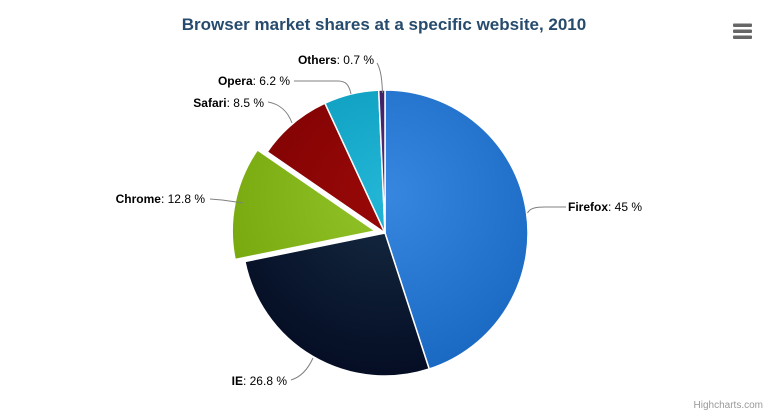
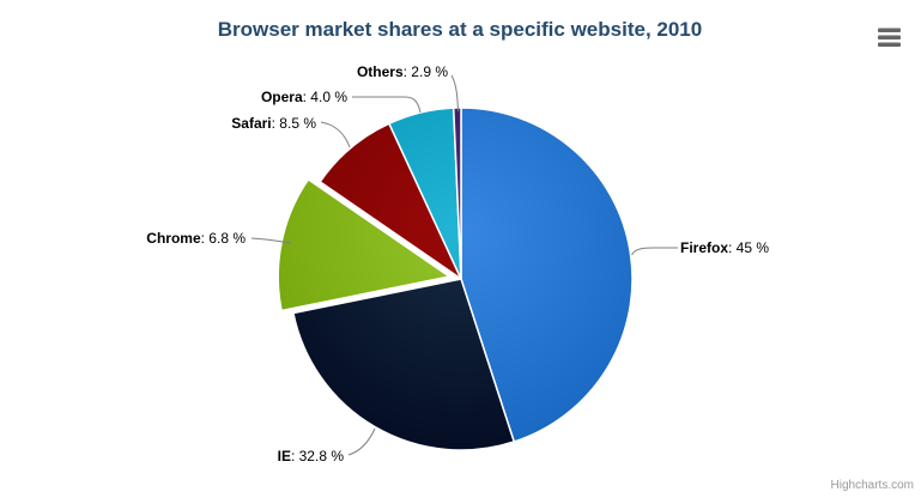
IE: 26.8 -> 32.8
Chrome: 12.8 -> 6.8
Opera: 6.2 -> 4.0
Others: 0.7 -> 2.9
